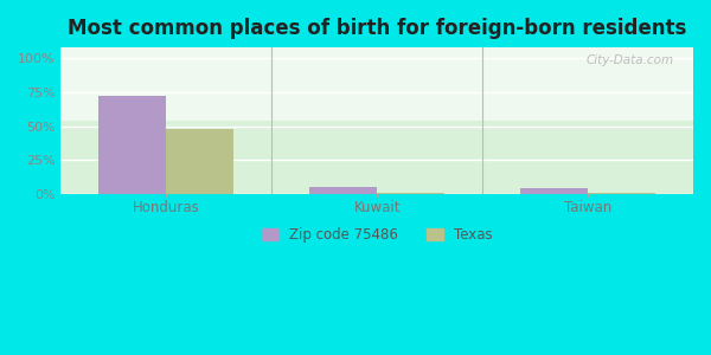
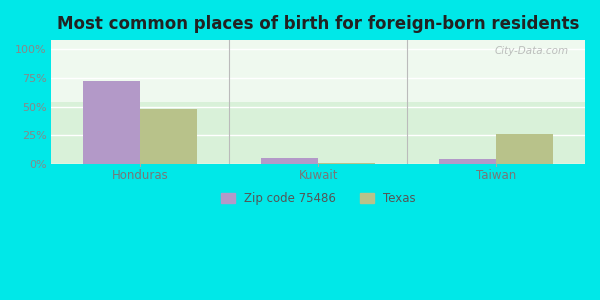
Texas/Taiwan: 1% -> 26%
